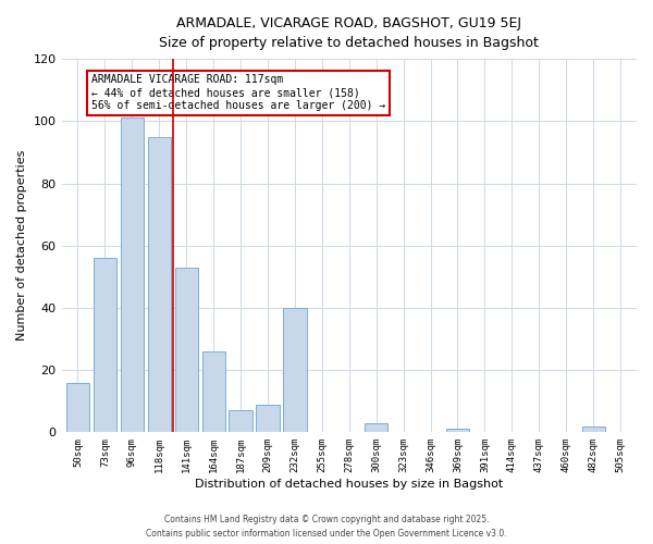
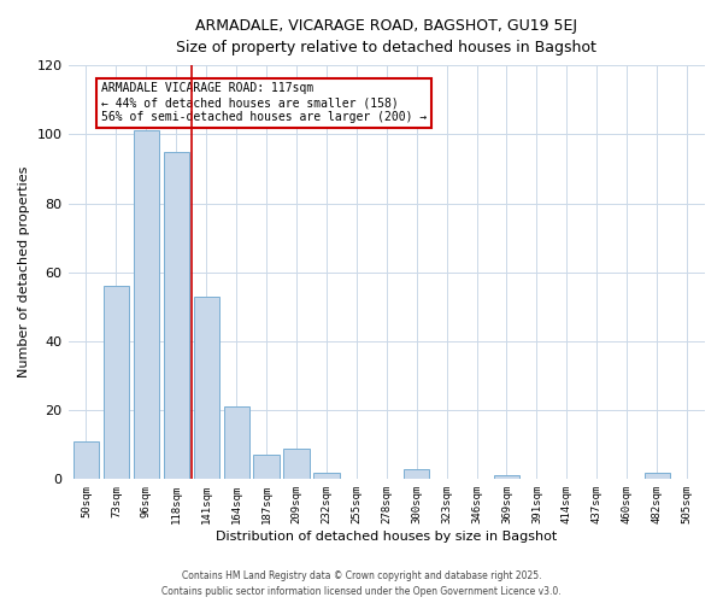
50sqm: 16 -> 11
164sqm: 26 -> 21
232sqm: 40 -> 2
